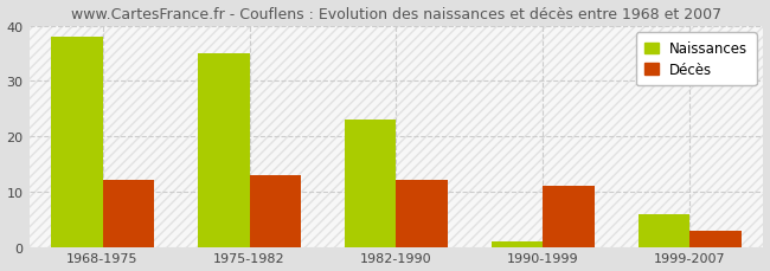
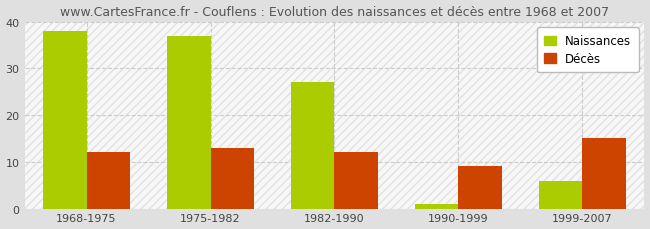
Naissances/1975-1982: 35 -> 37
Naissances/1982-1990: 23 -> 27
Décès/1990-1999: 11 -> 9
Décès/1999-2007: 3 -> 15
